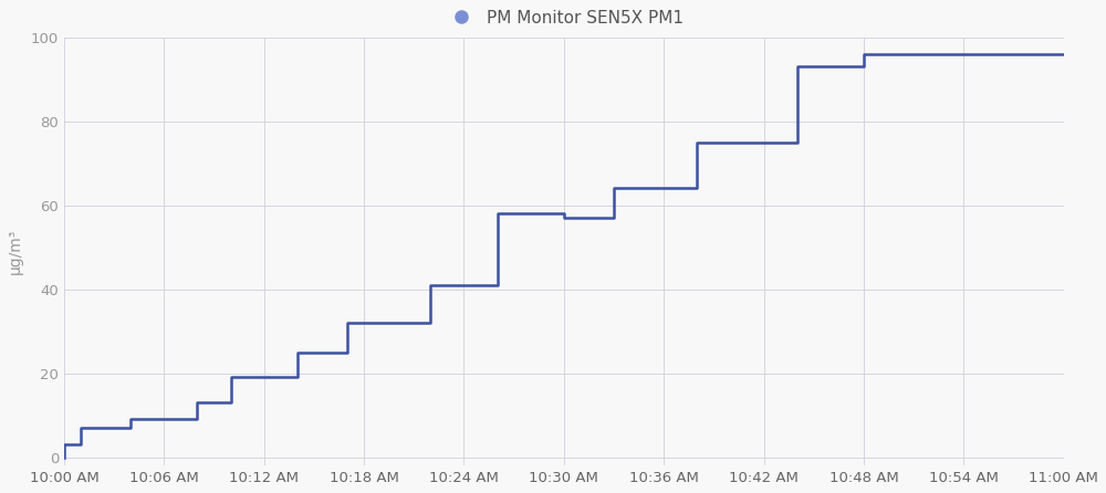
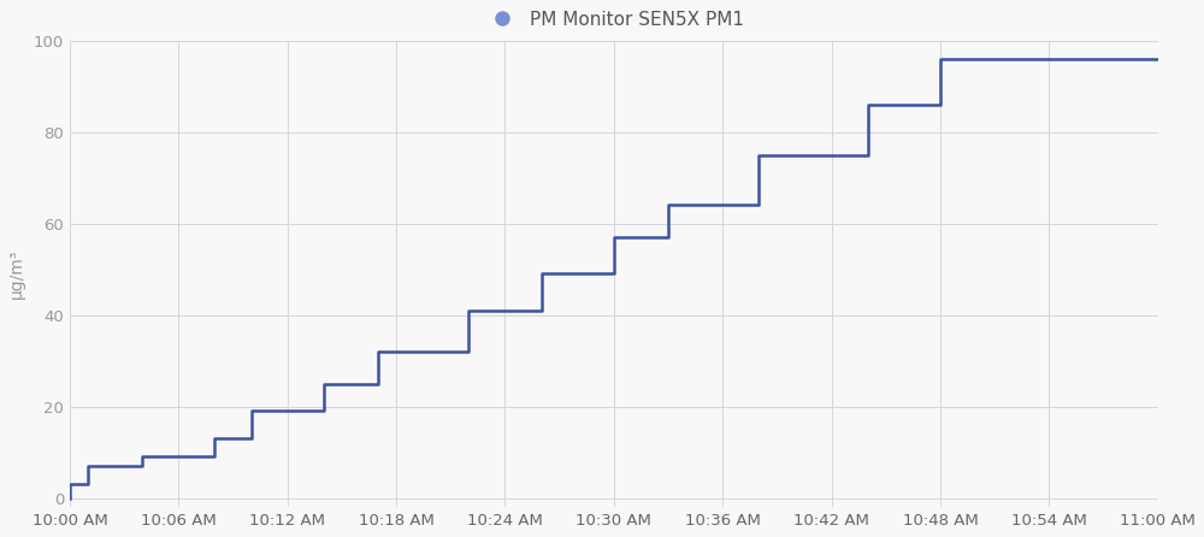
10:30 AM: 58 -> 49
10:48 AM: 93 -> 86
